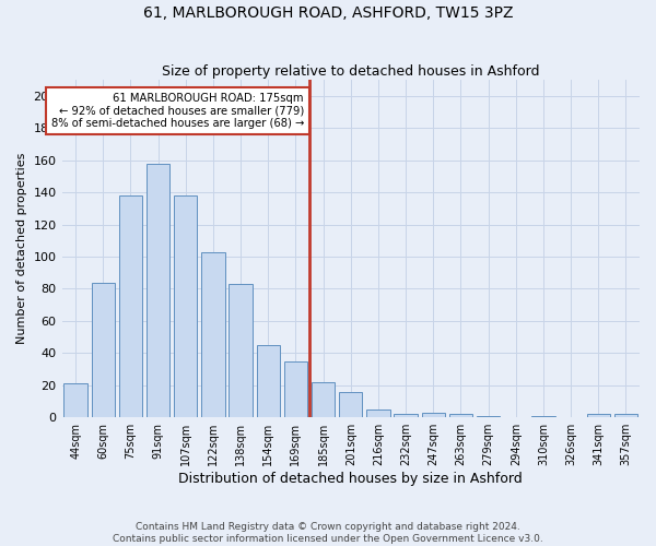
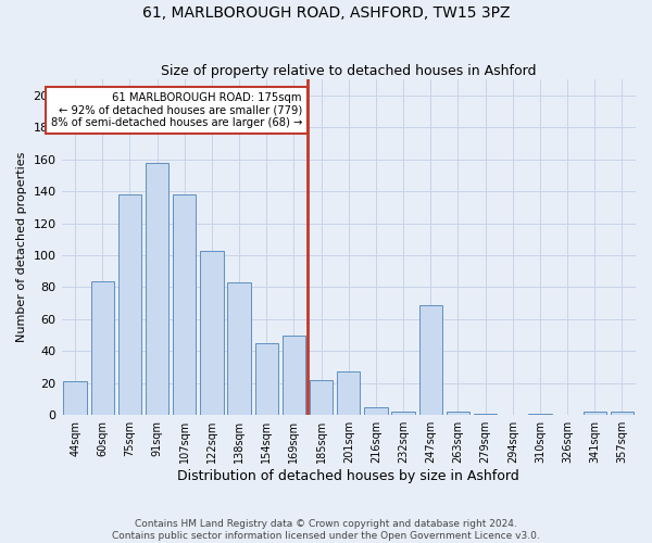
169sqm: 35 -> 50
201sqm: 16 -> 27
247sqm: 3 -> 69
